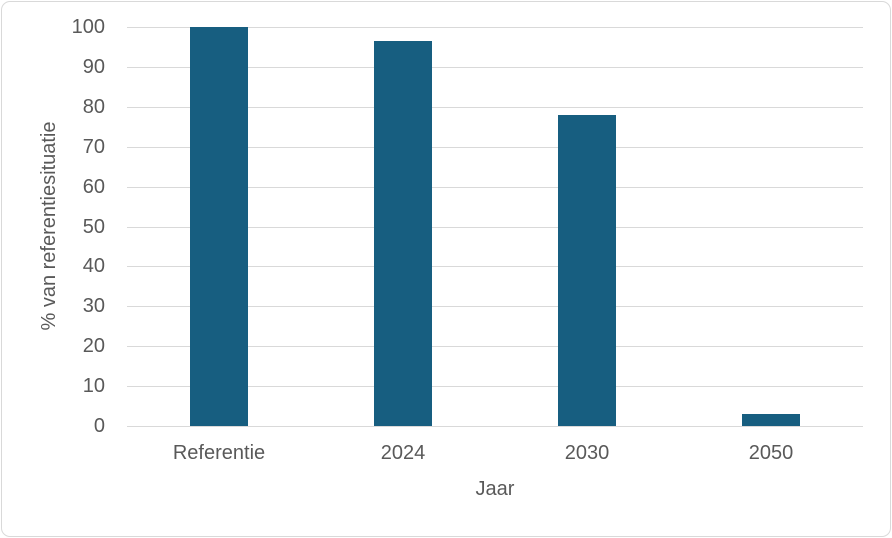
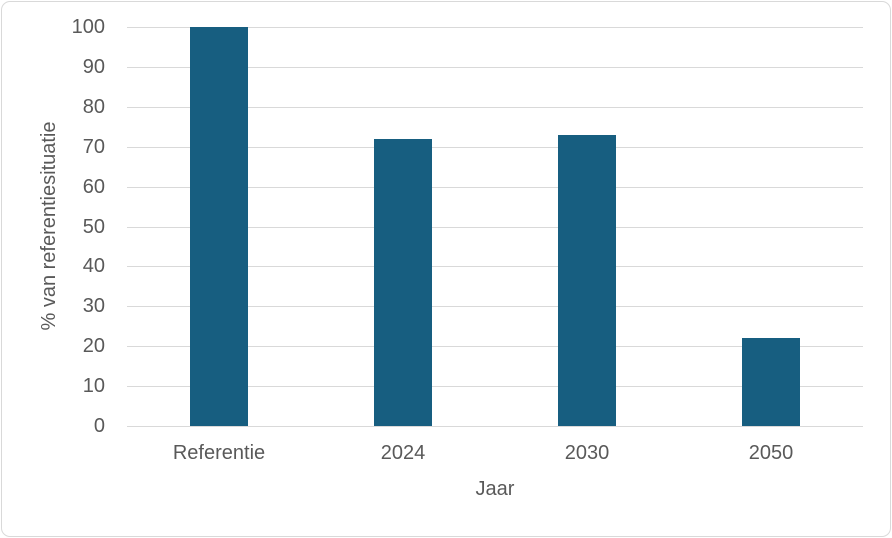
2024: 96 -> 72
2030: 78 -> 73
2050: 3 -> 22
